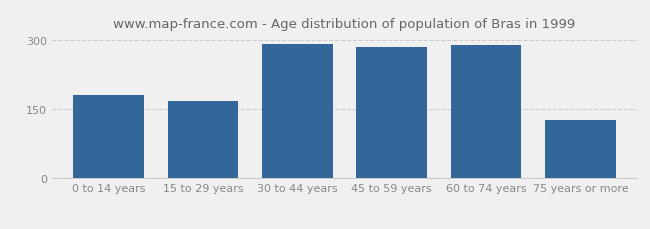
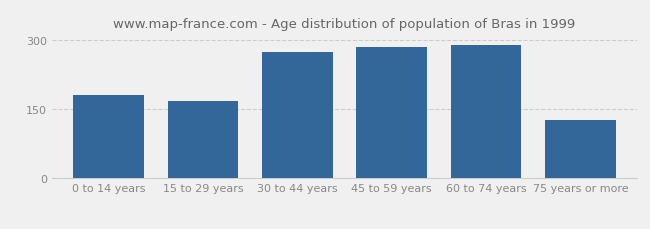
30 to 44 years: 292 -> 275
